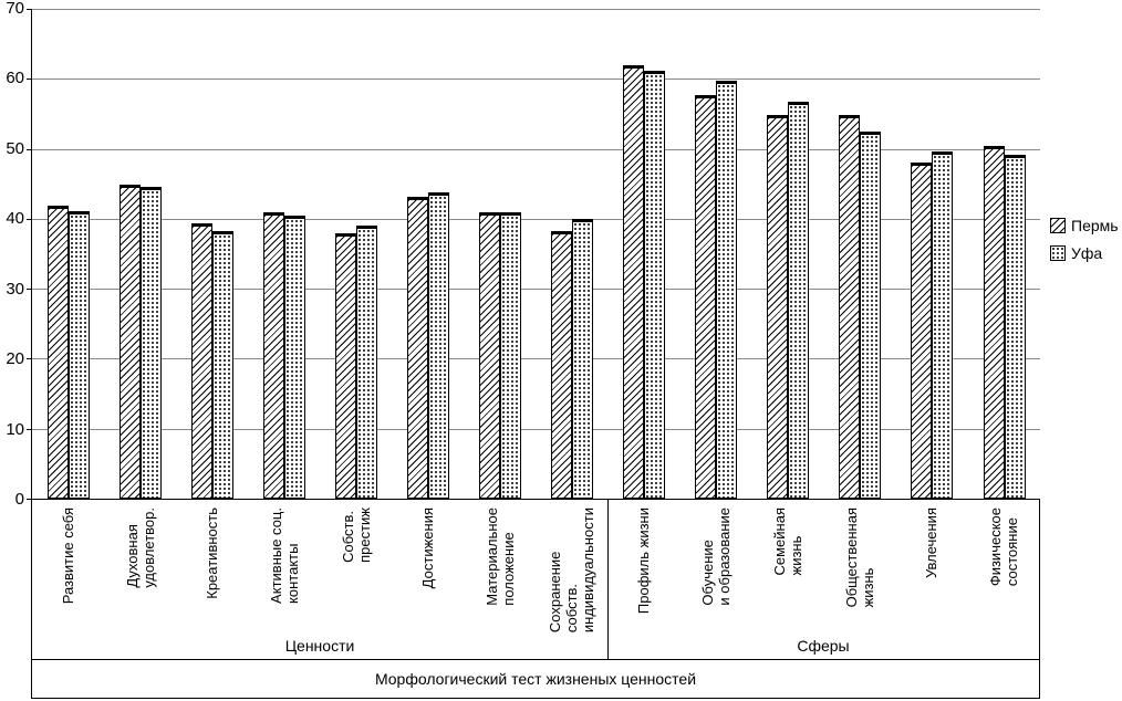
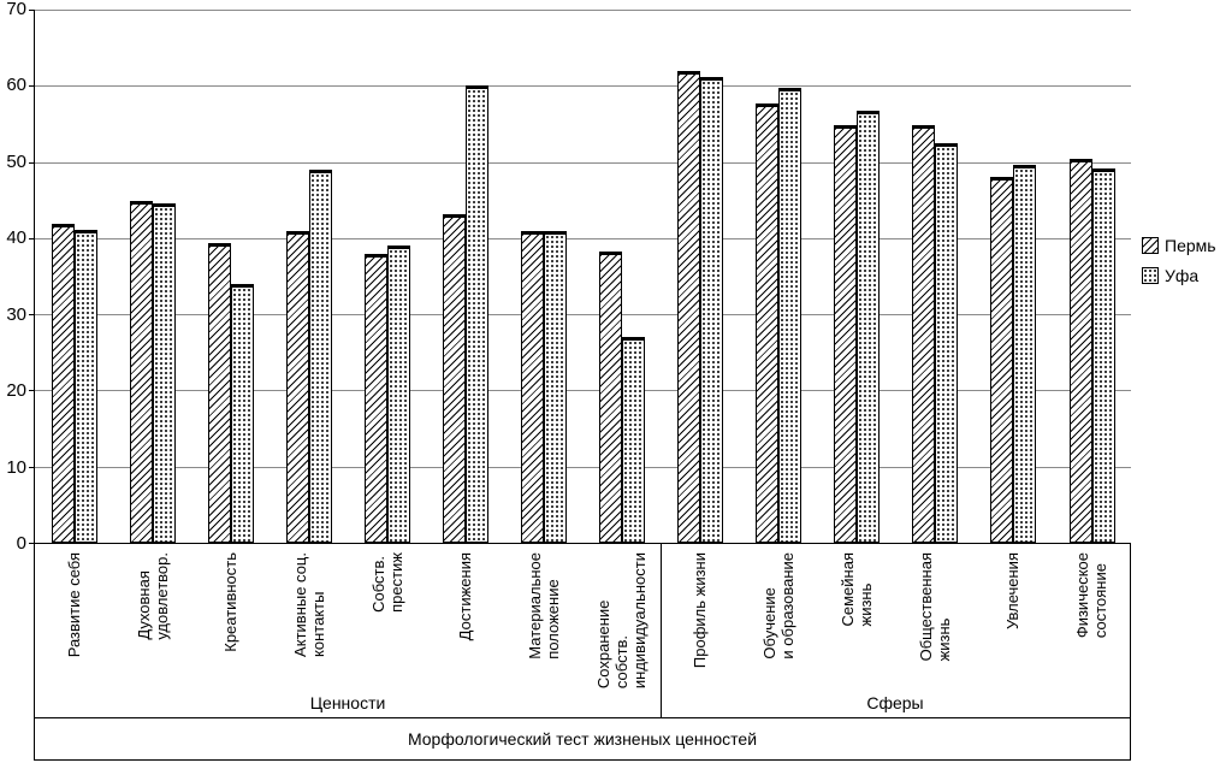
Уфа/Креативность: 38 -> 34
Уфа/Активные соц. контакты: 40 -> 49
Уфа/Достижения: 44 -> 60
Уфа/Сохранение собств. индивидуальности: 40 -> 27
